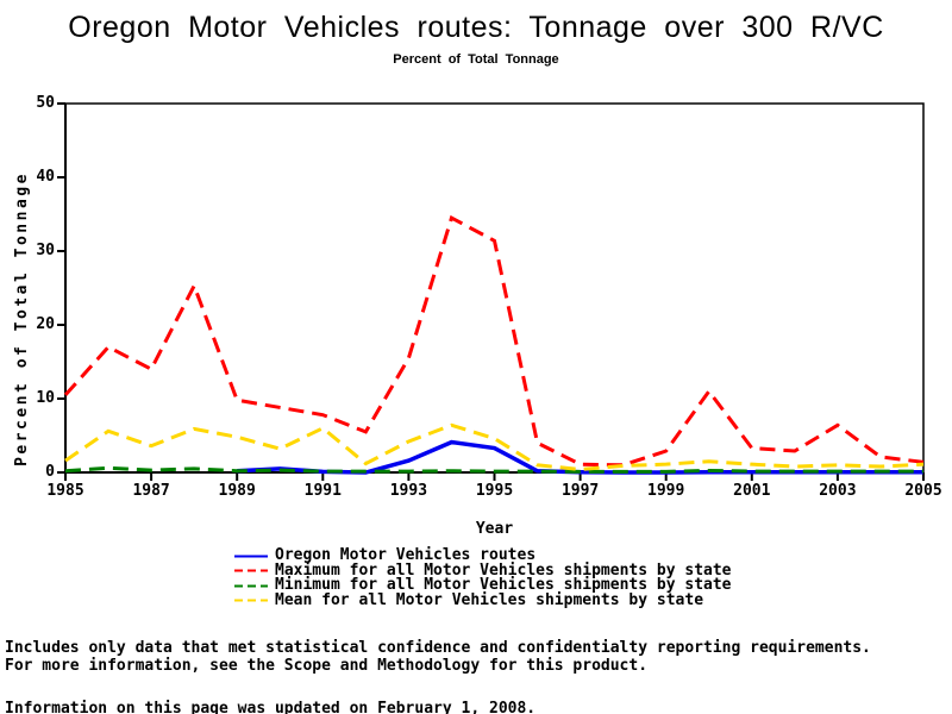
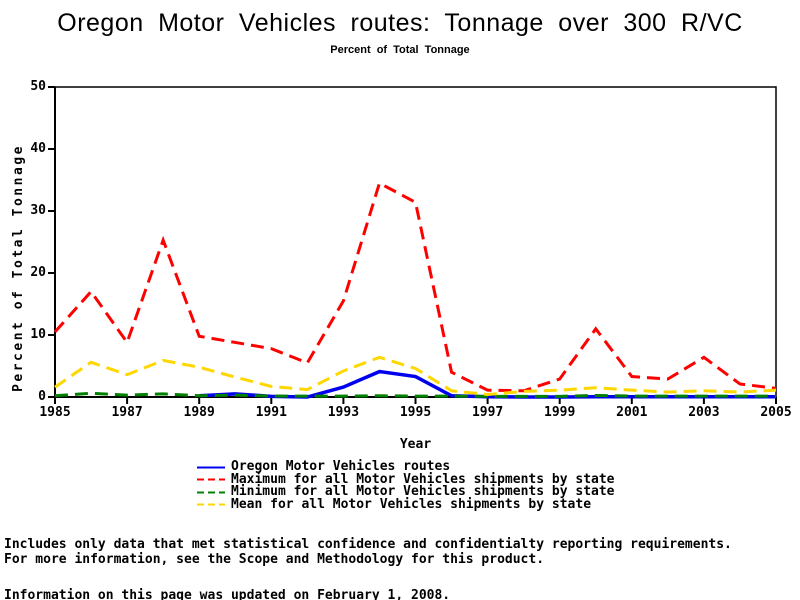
Maximum for all Motor Vehicles shipments by state/1987: 14 -> 9
Mean for all Motor Vehicles shipments by state/1991: 6 -> 2
